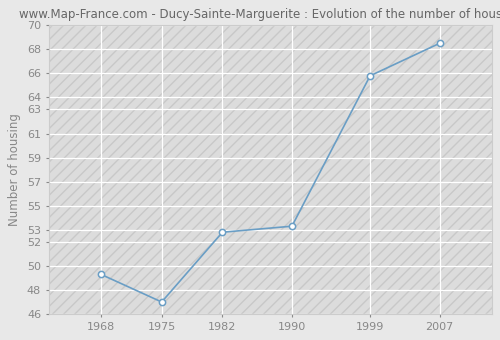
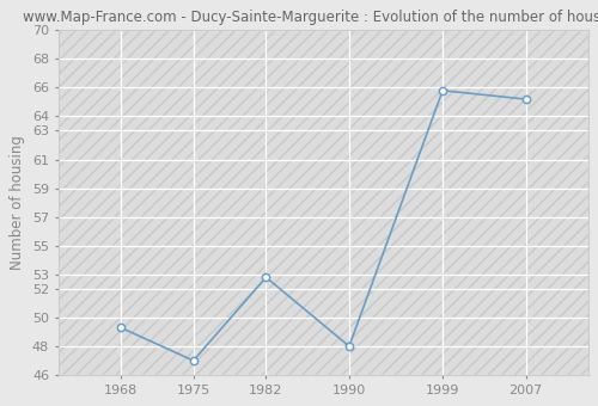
1990: 53.3 -> 48.0
2007: 68.5 -> 65.2
